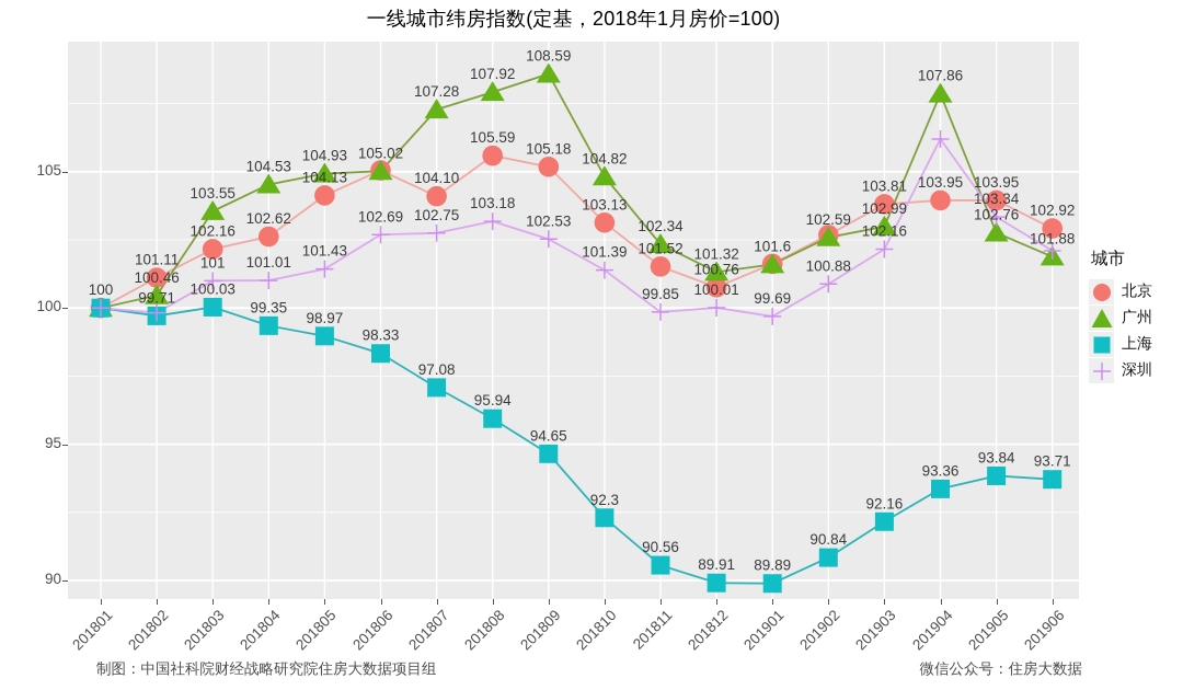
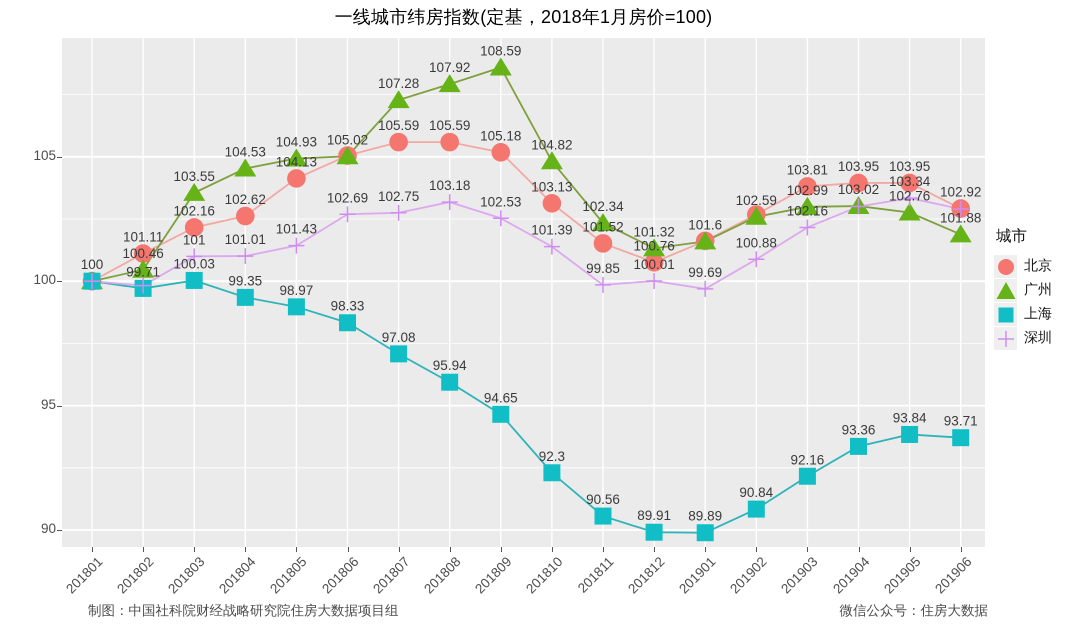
北京/201807: 104.10 -> 105.59
广州/201904: 107.86 -> 103.02
深圳/201904: 106.2 -> 103.0
深圳/201906: 102.1 -> 102.9
